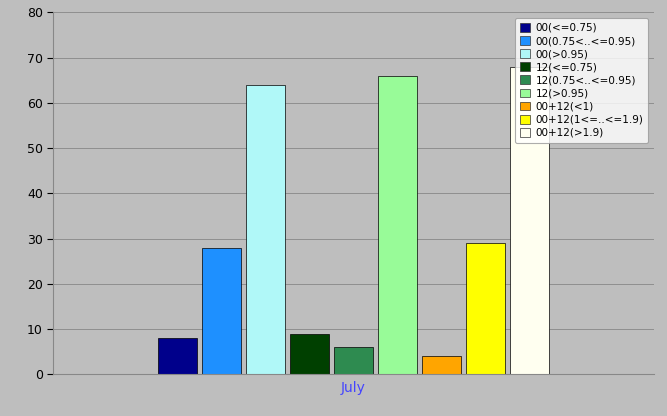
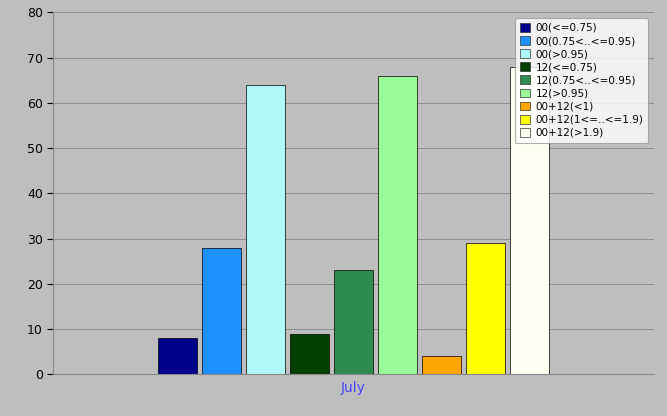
July: 6 -> 23
